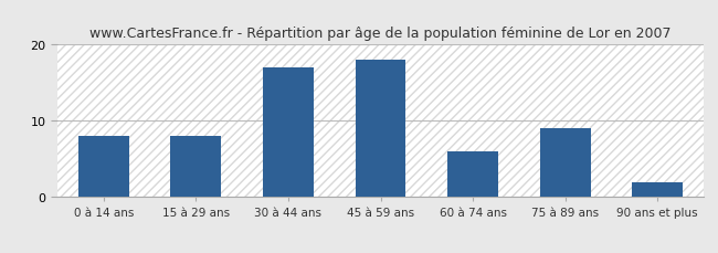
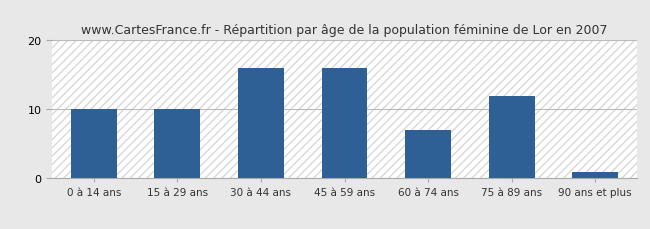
0 à 14 ans: 8 -> 10
15 à 29 ans: 8 -> 10
30 à 44 ans: 17 -> 16
45 à 59 ans: 18 -> 16
60 à 74 ans: 6 -> 7
75 à 89 ans: 9 -> 12
90 ans et plus: 2 -> 1
